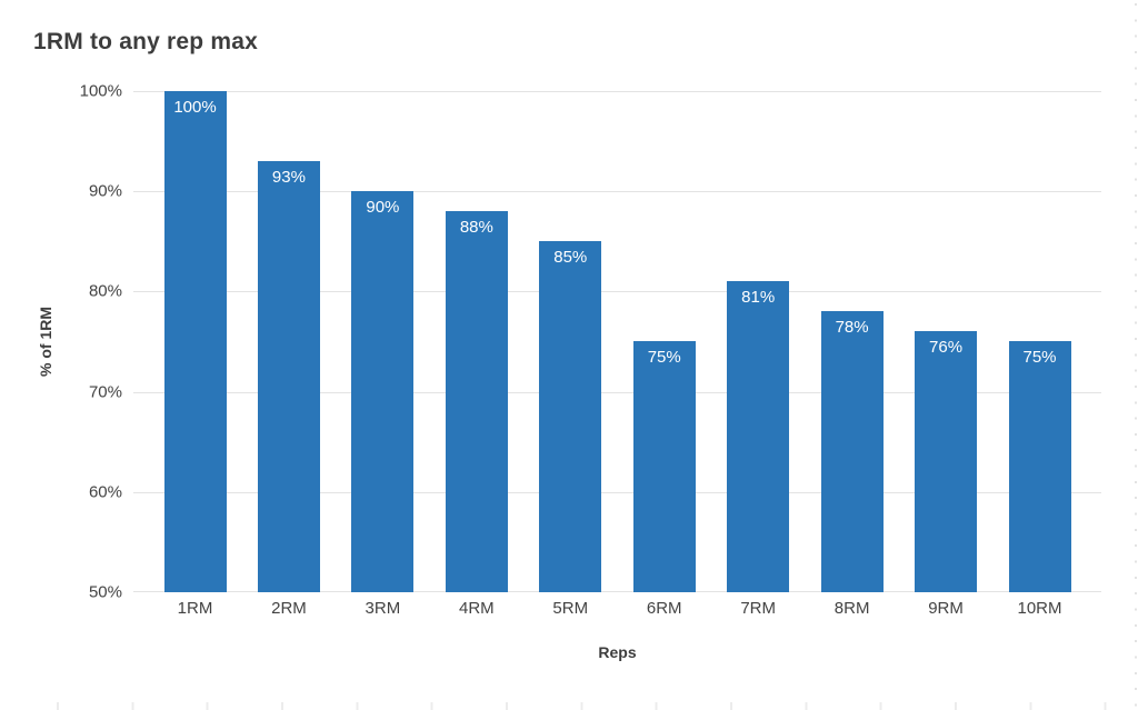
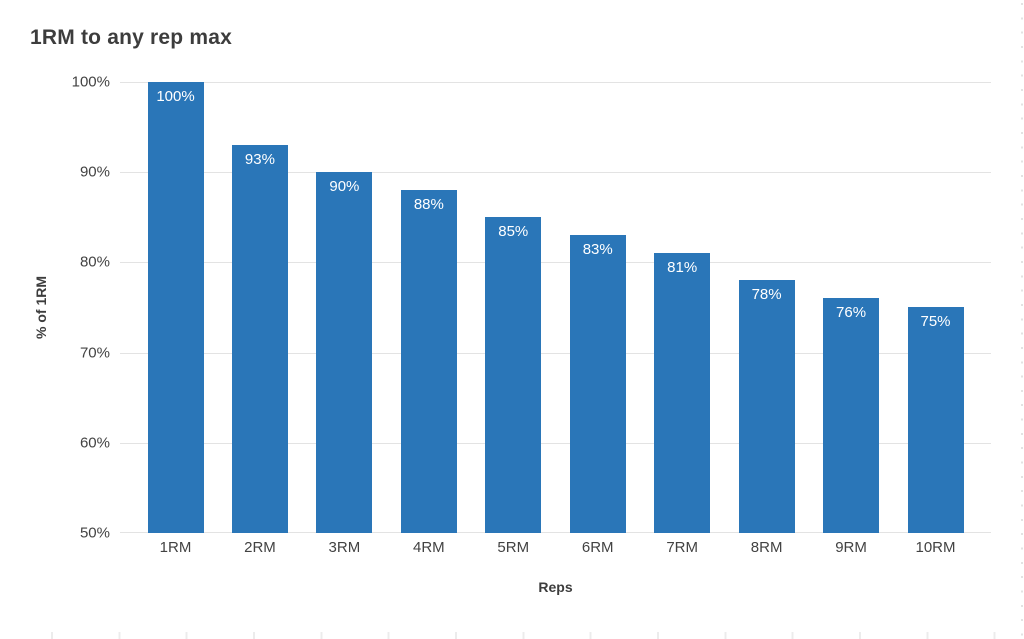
6RM: 75% -> 83%
